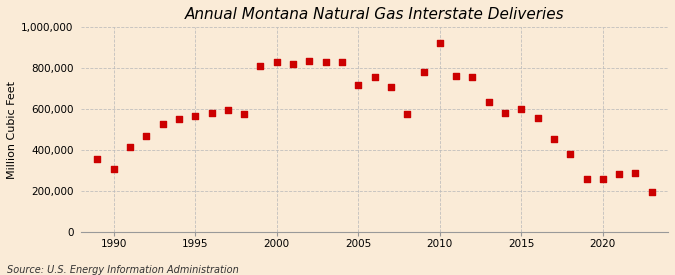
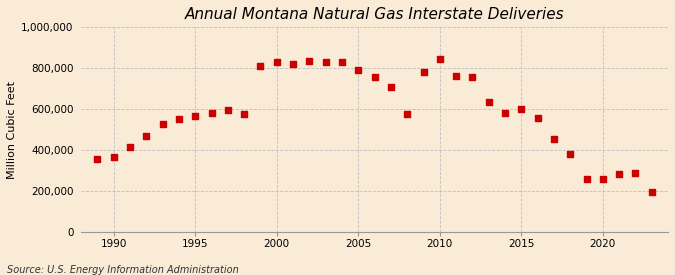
1990: 305,000 -> 365,000
2005: 720,000 -> 790,000
2010: 925,000 -> 845,000
